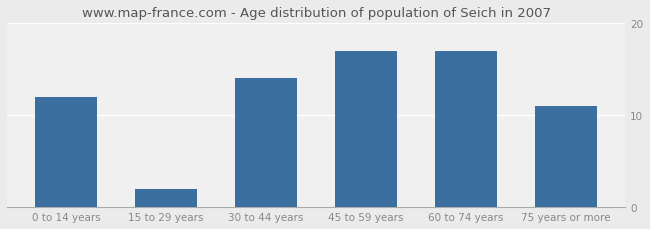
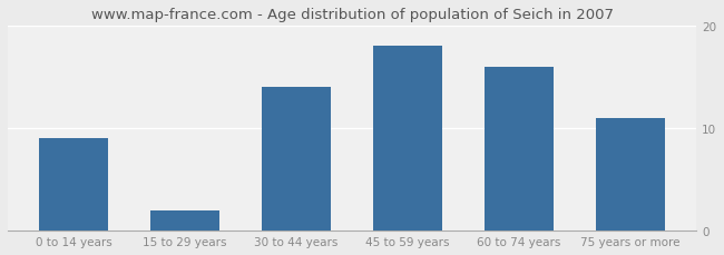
0 to 14 years: 12 -> 9
45 to 59 years: 17 -> 18
60 to 74 years: 17 -> 16
